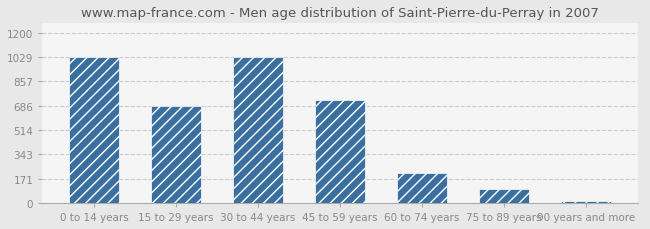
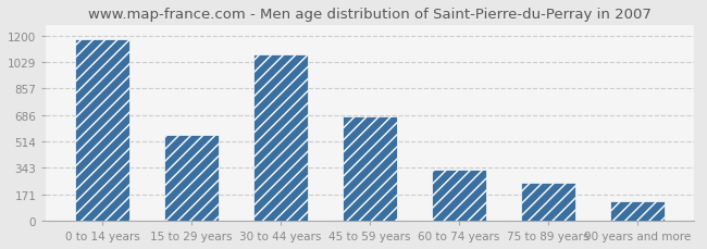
0 to 14 years: 1030 -> 1180
15 to 29 years: 690 -> 560
30 to 44 years: 1030 -> 1080
45 to 59 years: 730 -> 680
60 to 74 years: 220 -> 330
75 to 89 years: 100 -> 250
90 years and more: 10 -> 130
